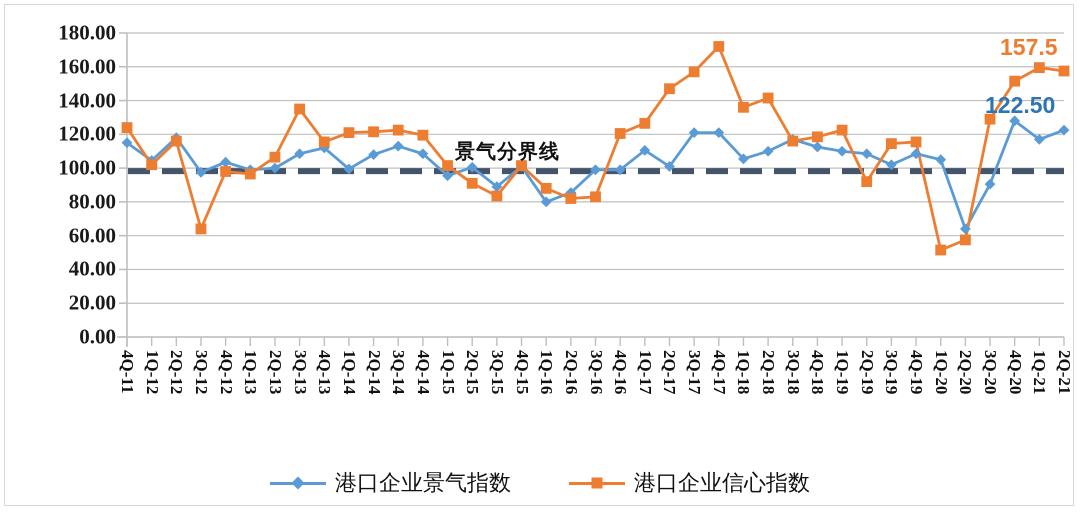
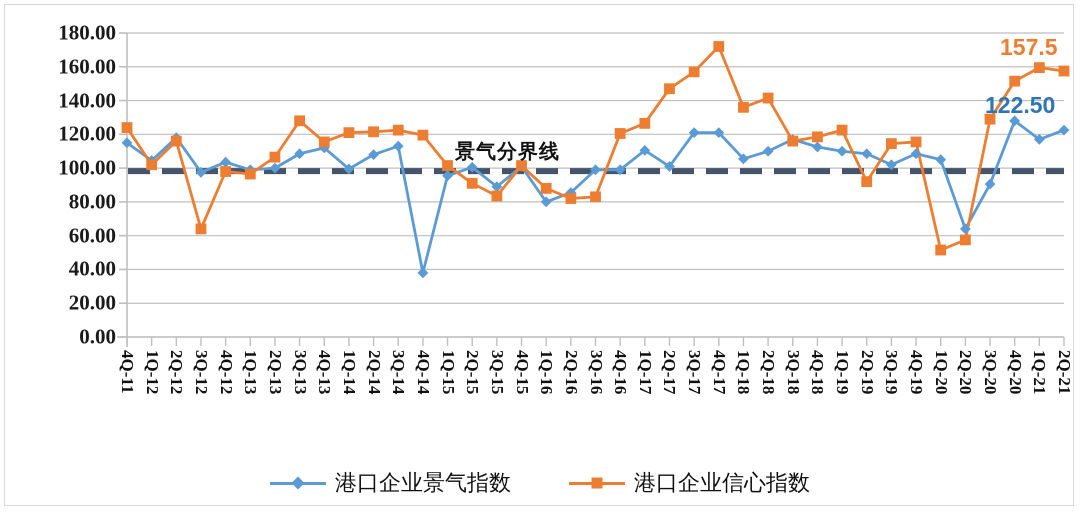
港口企业信心指数/3Q-13: 135 -> 128
港口企业景气指数/4Q-14: 108 -> 38
